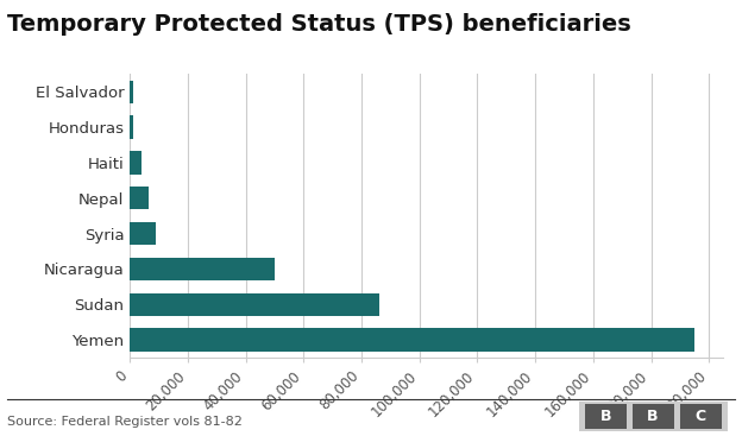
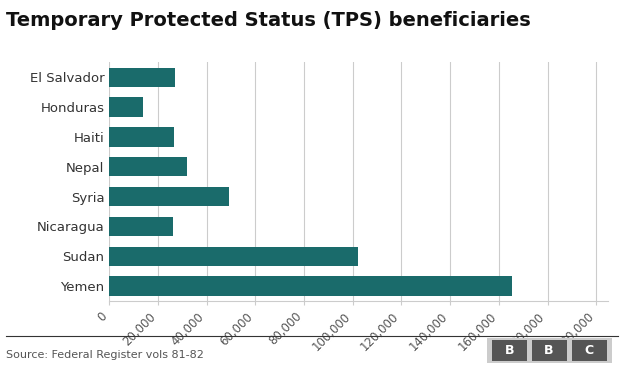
El Salvador: 1,000 -> 27,000
Honduras: 1,100 -> 14,000
Haiti: 4,000 -> 26,500
Nepal: 6,600 -> 32,000
Syria: 9,000 -> 49,000
Nicaragua: 50,000 -> 26,000
Sudan: 86,000 -> 102,000
Yemen: 195,000 -> 165,500
